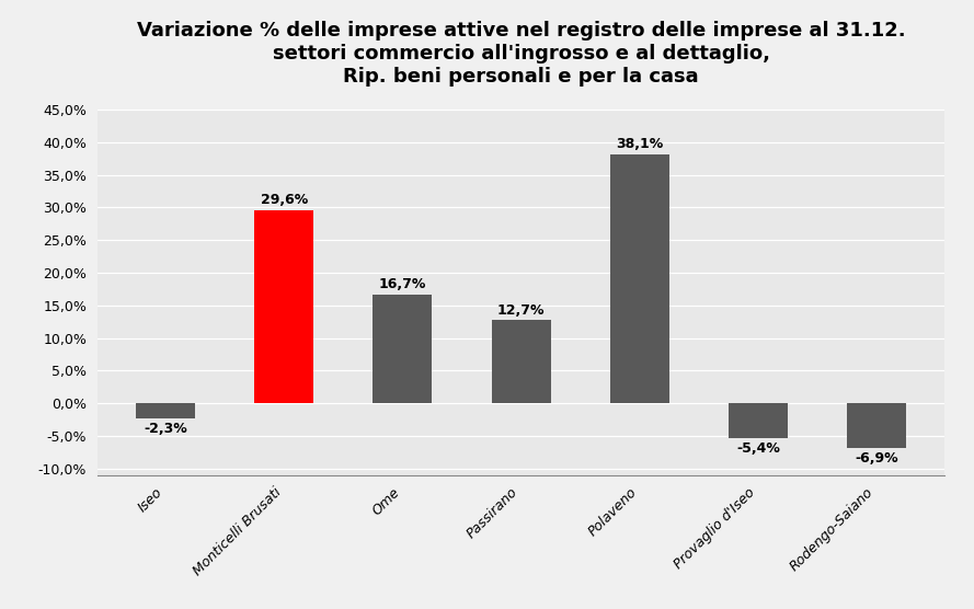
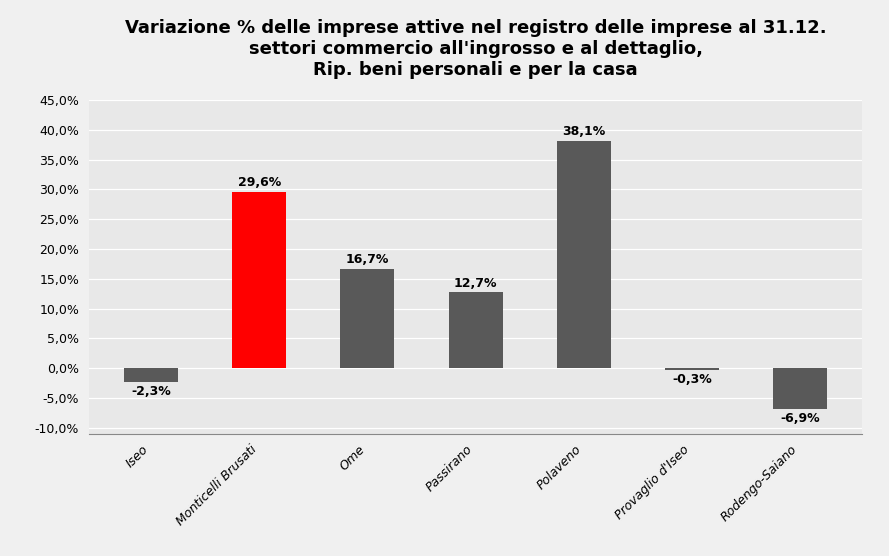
Provaglio d'Iseo: -5,4% -> -0,3%
